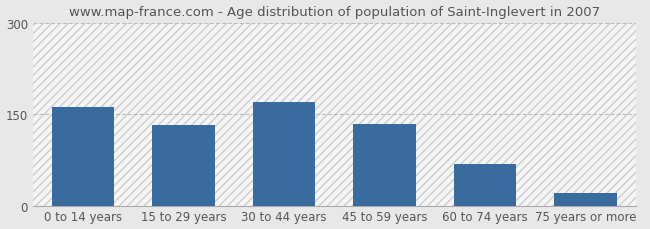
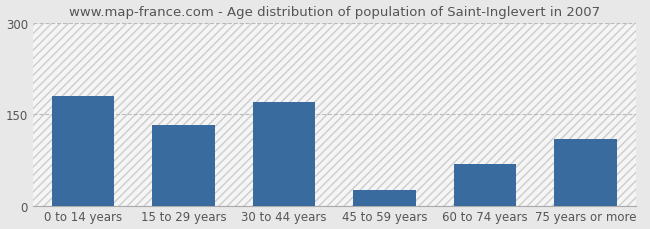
0 to 14 years: 162 -> 180
45 to 59 years: 134 -> 26
75 years or more: 20 -> 110
